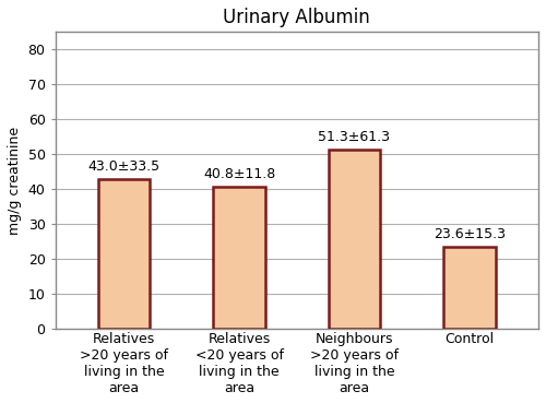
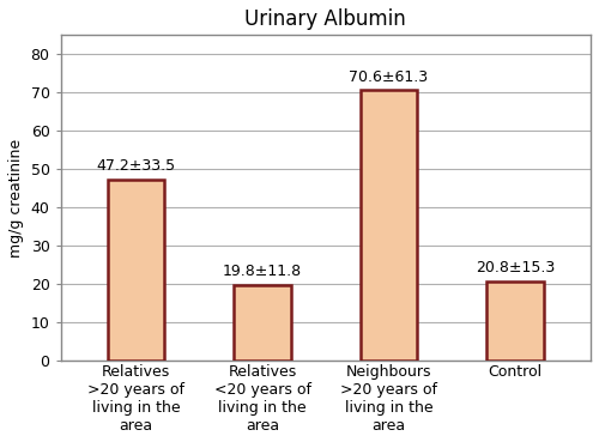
Relatives >20 years of living in the area: 43.0 -> 47.2
Relatives <20 years of living in the area: 40.8 -> 19.8
Neighbours >20 years of living in the area: 51.3 -> 70.6
Control: 23.6 -> 20.8
